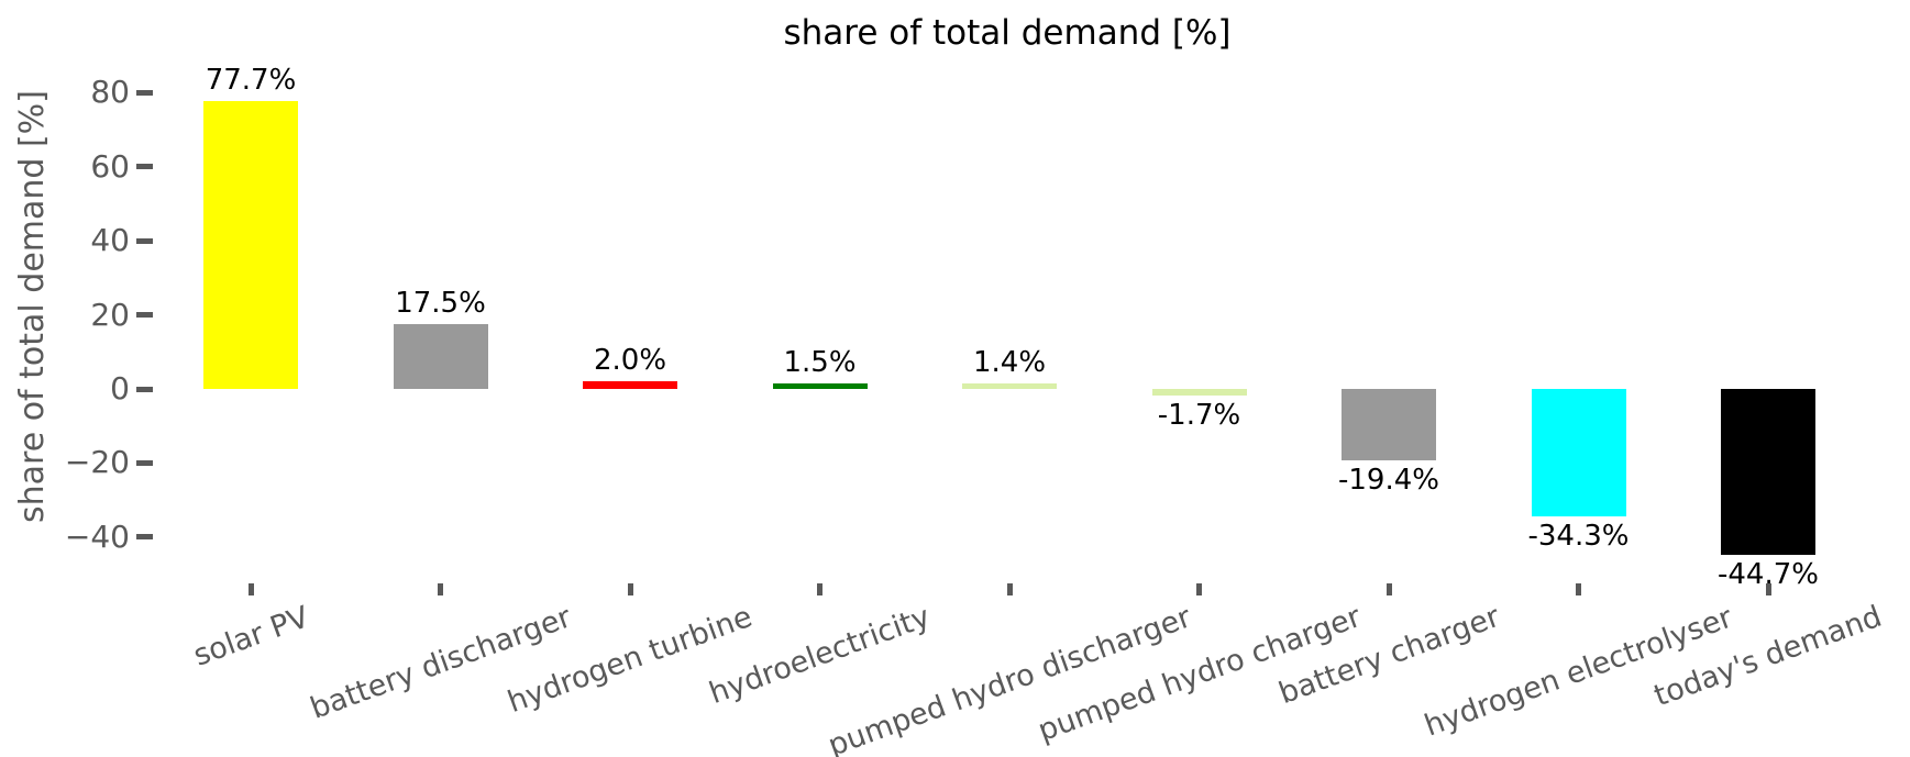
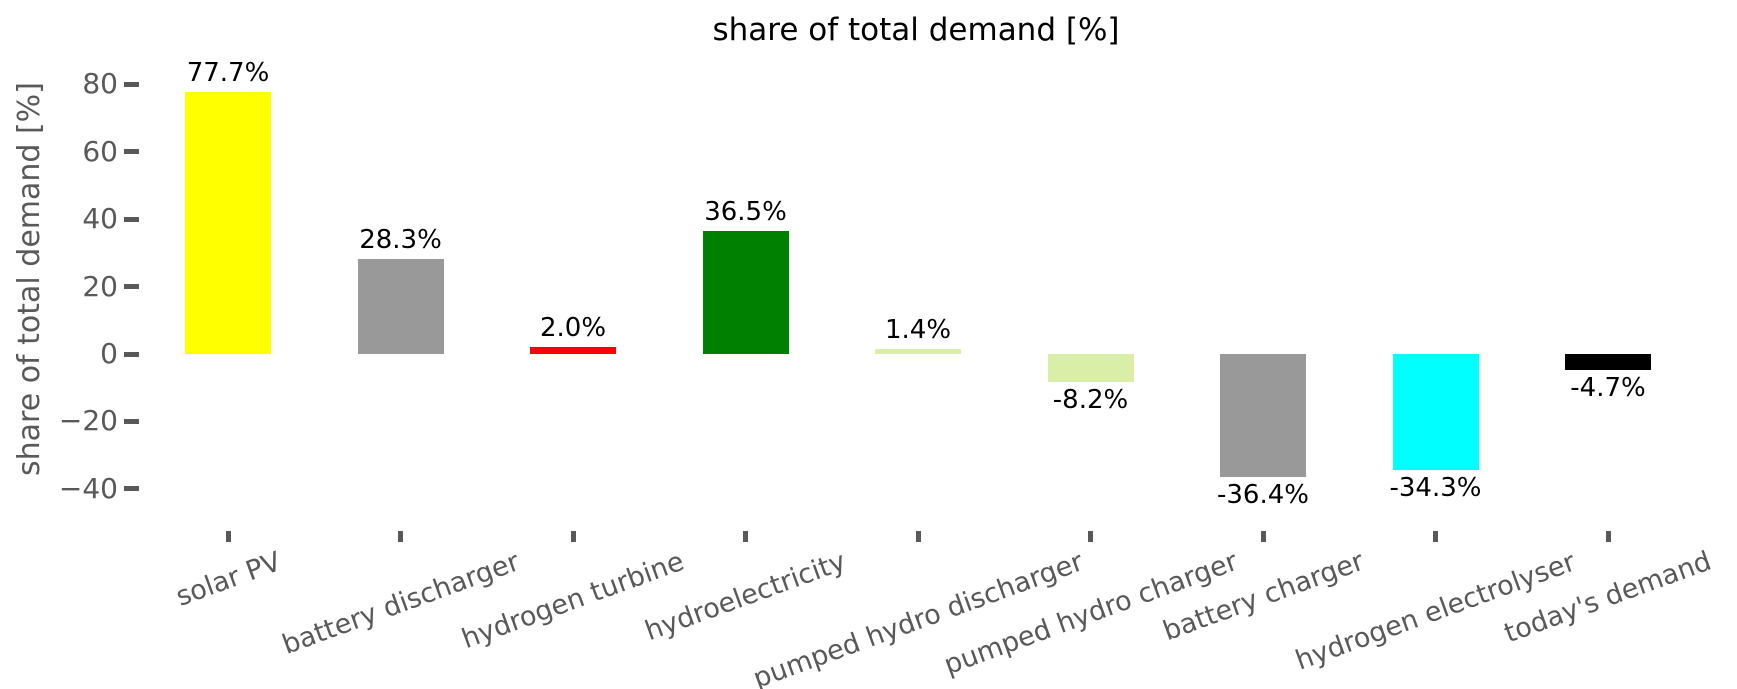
battery discharger: 17.5% -> 28.3%
hydroelectricity: 1.5% -> 36.5%
pumped hydro charger: -1.7% -> -8.2%
battery charger: -19.4% -> -36.4%
today's demand: -44.7% -> -4.7%
